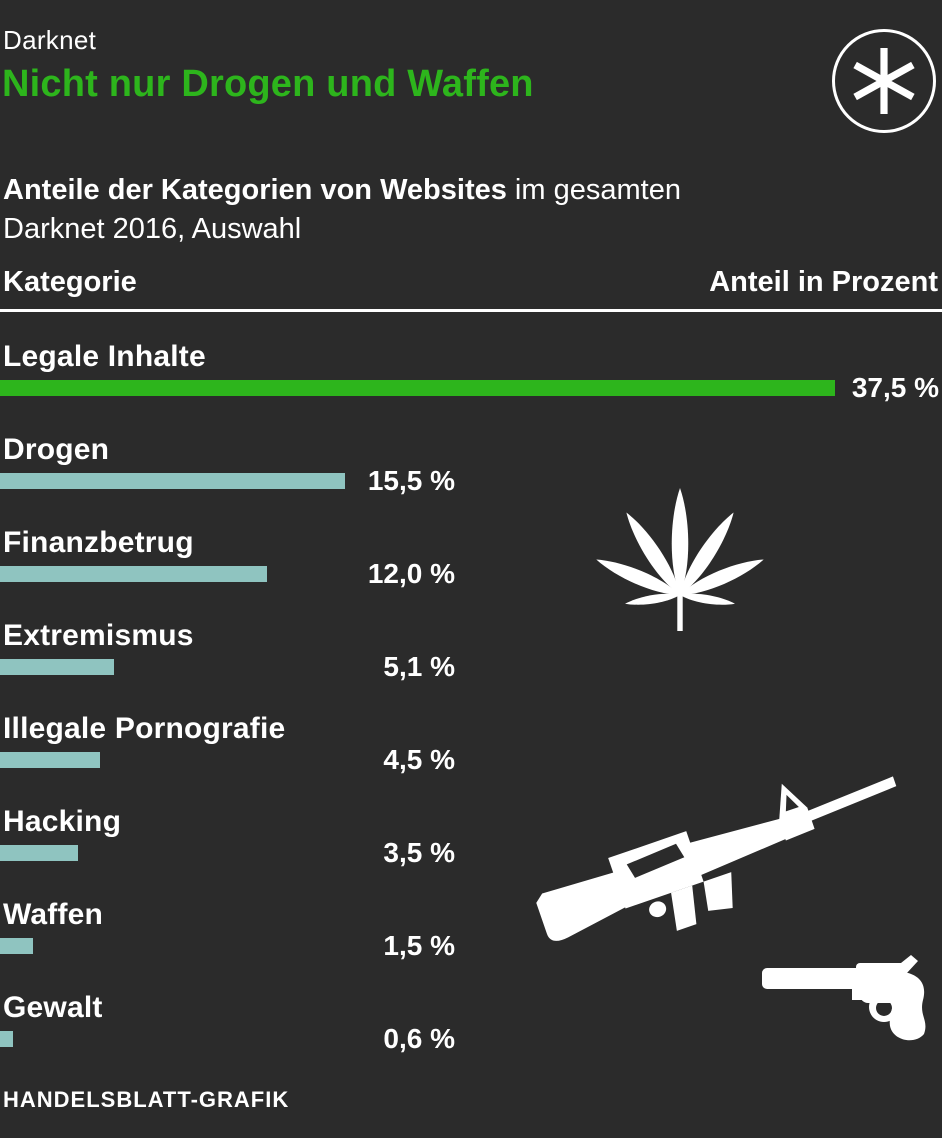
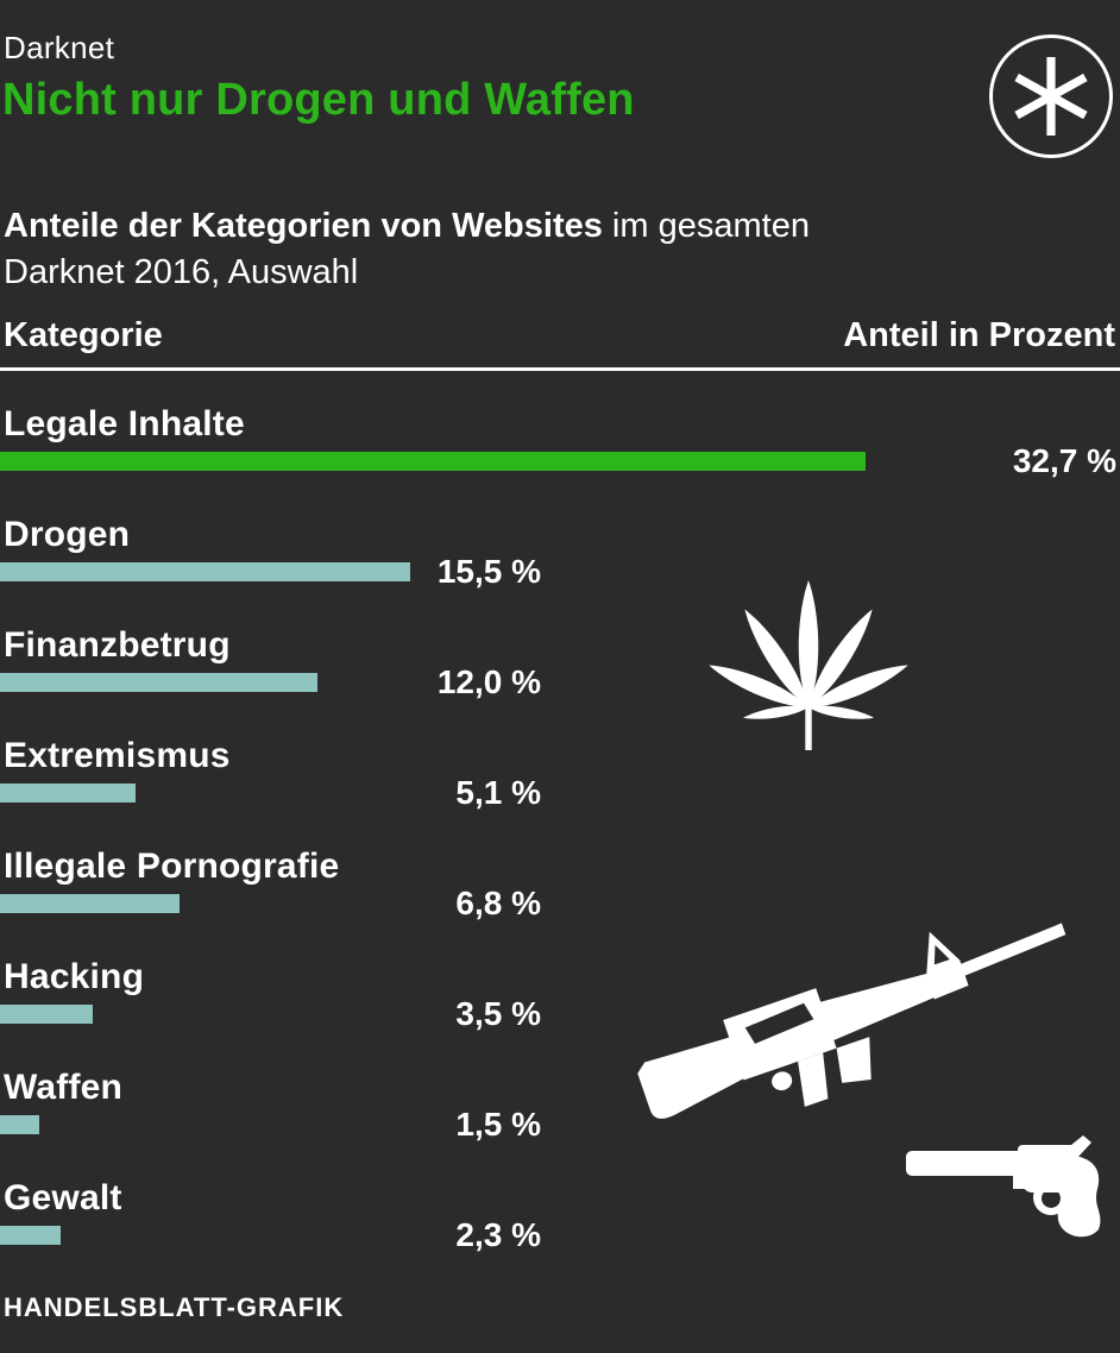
Legale Inhalte: 37,5 -> 32,7
Illegale Pornografie: 4,5 -> 6,8
Gewalt: 0,6 -> 2,3
